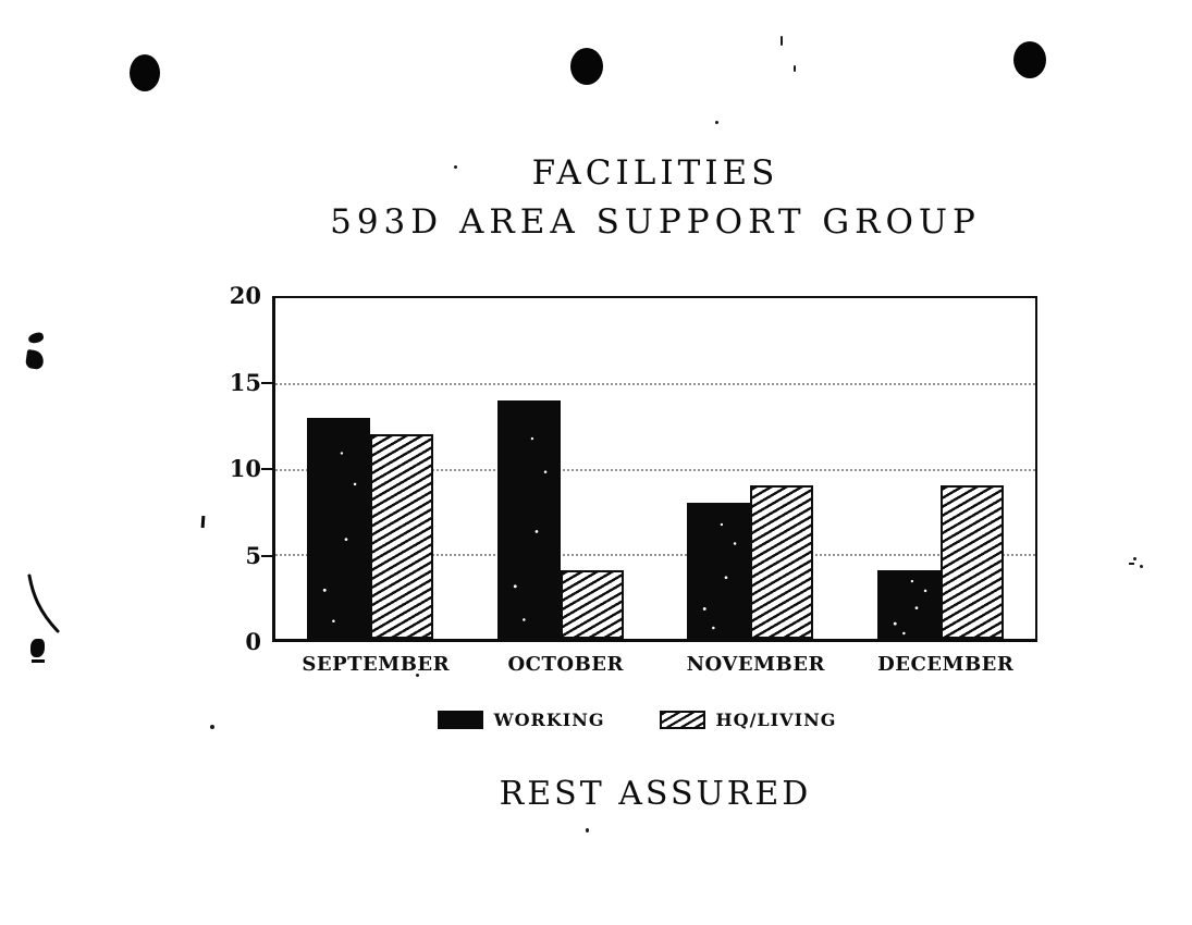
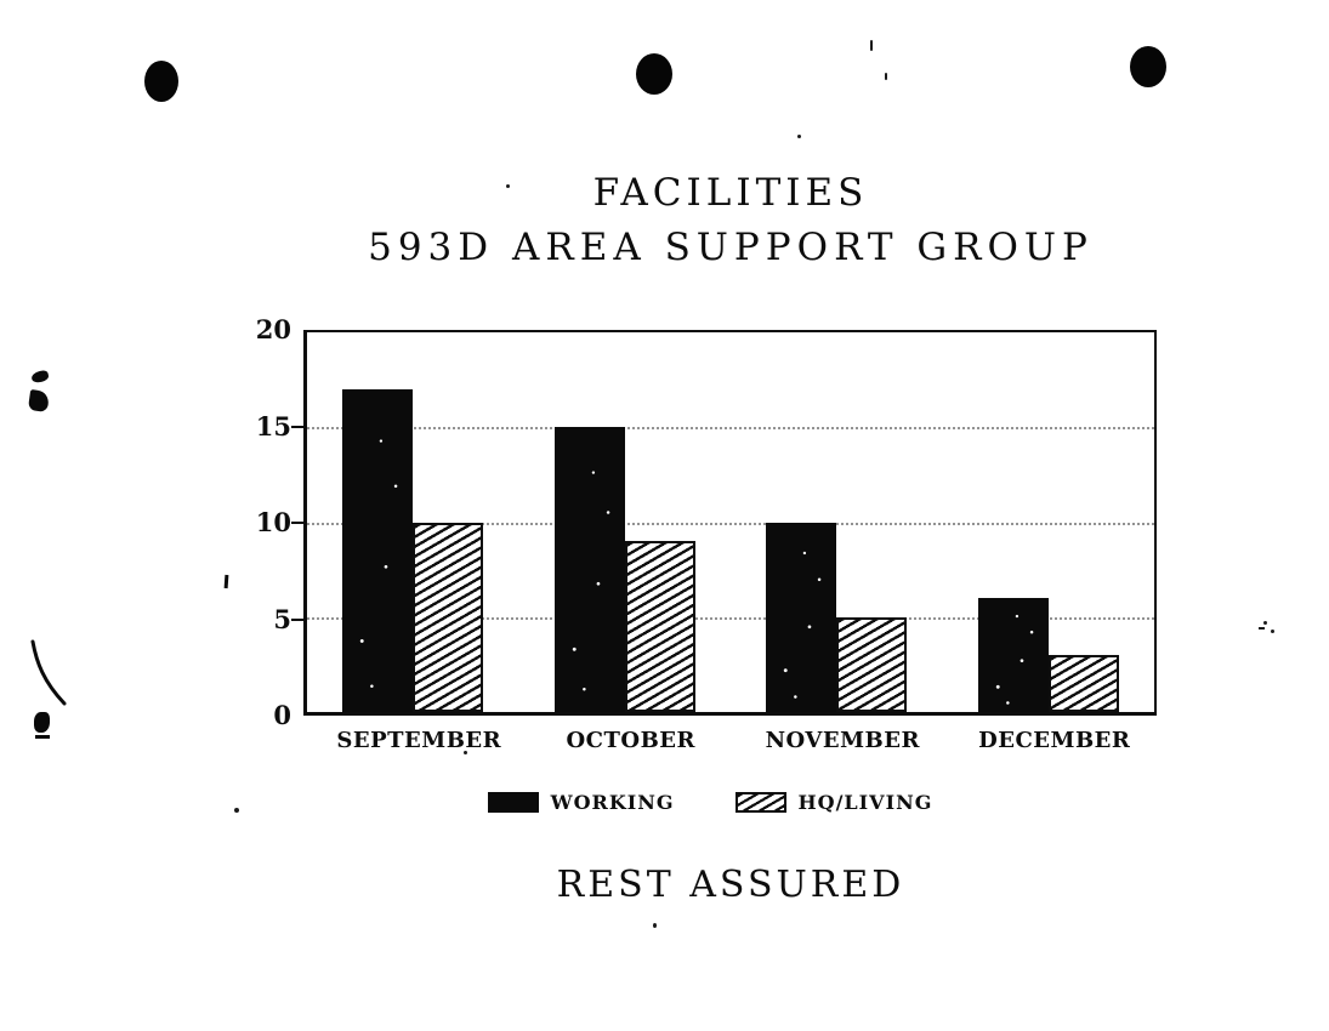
WORKING/SEPTEMBER: 13 -> 17
HQ/LIVING/SEPTEMBER: 12 -> 10
WORKING/OCTOBER: 14 -> 15
HQ/LIVING/OCTOBER: 4 -> 9
WORKING/NOVEMBER: 8 -> 10
HQ/LIVING/NOVEMBER: 9 -> 5
WORKING/DECEMBER: 4 -> 6
HQ/LIVING/DECEMBER: 9 -> 3
